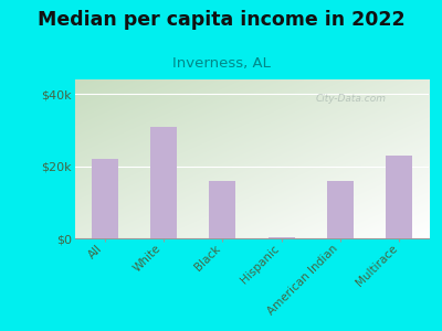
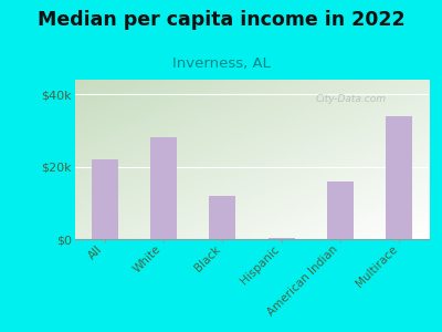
White: $31.0k -> $28.0k
Black: $16.0k -> $12.0k
Multirace: $23.0k -> $34.0k
